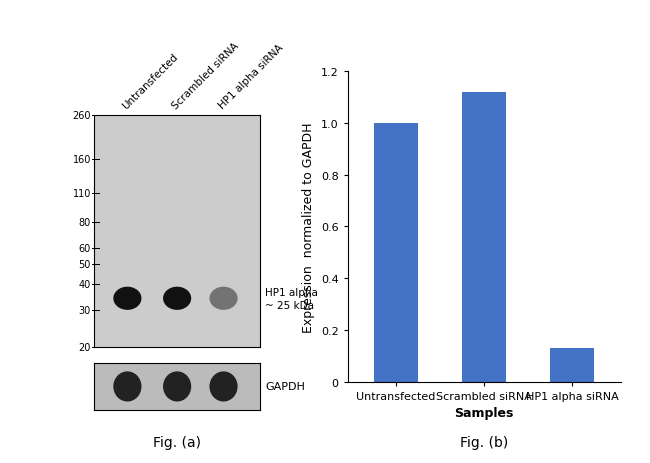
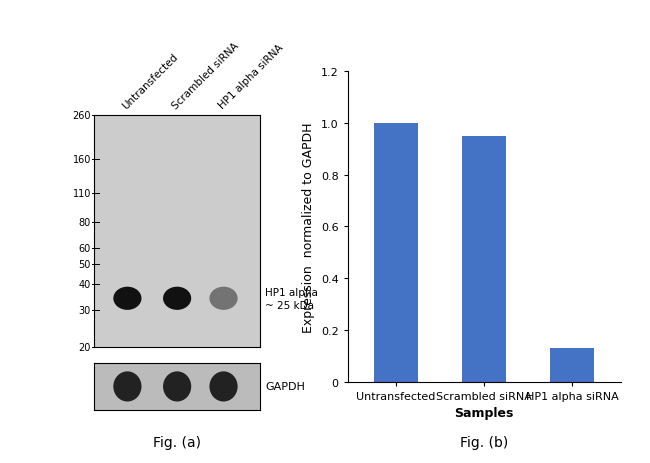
Scrambled siRNA: 1.12 -> 0.95
